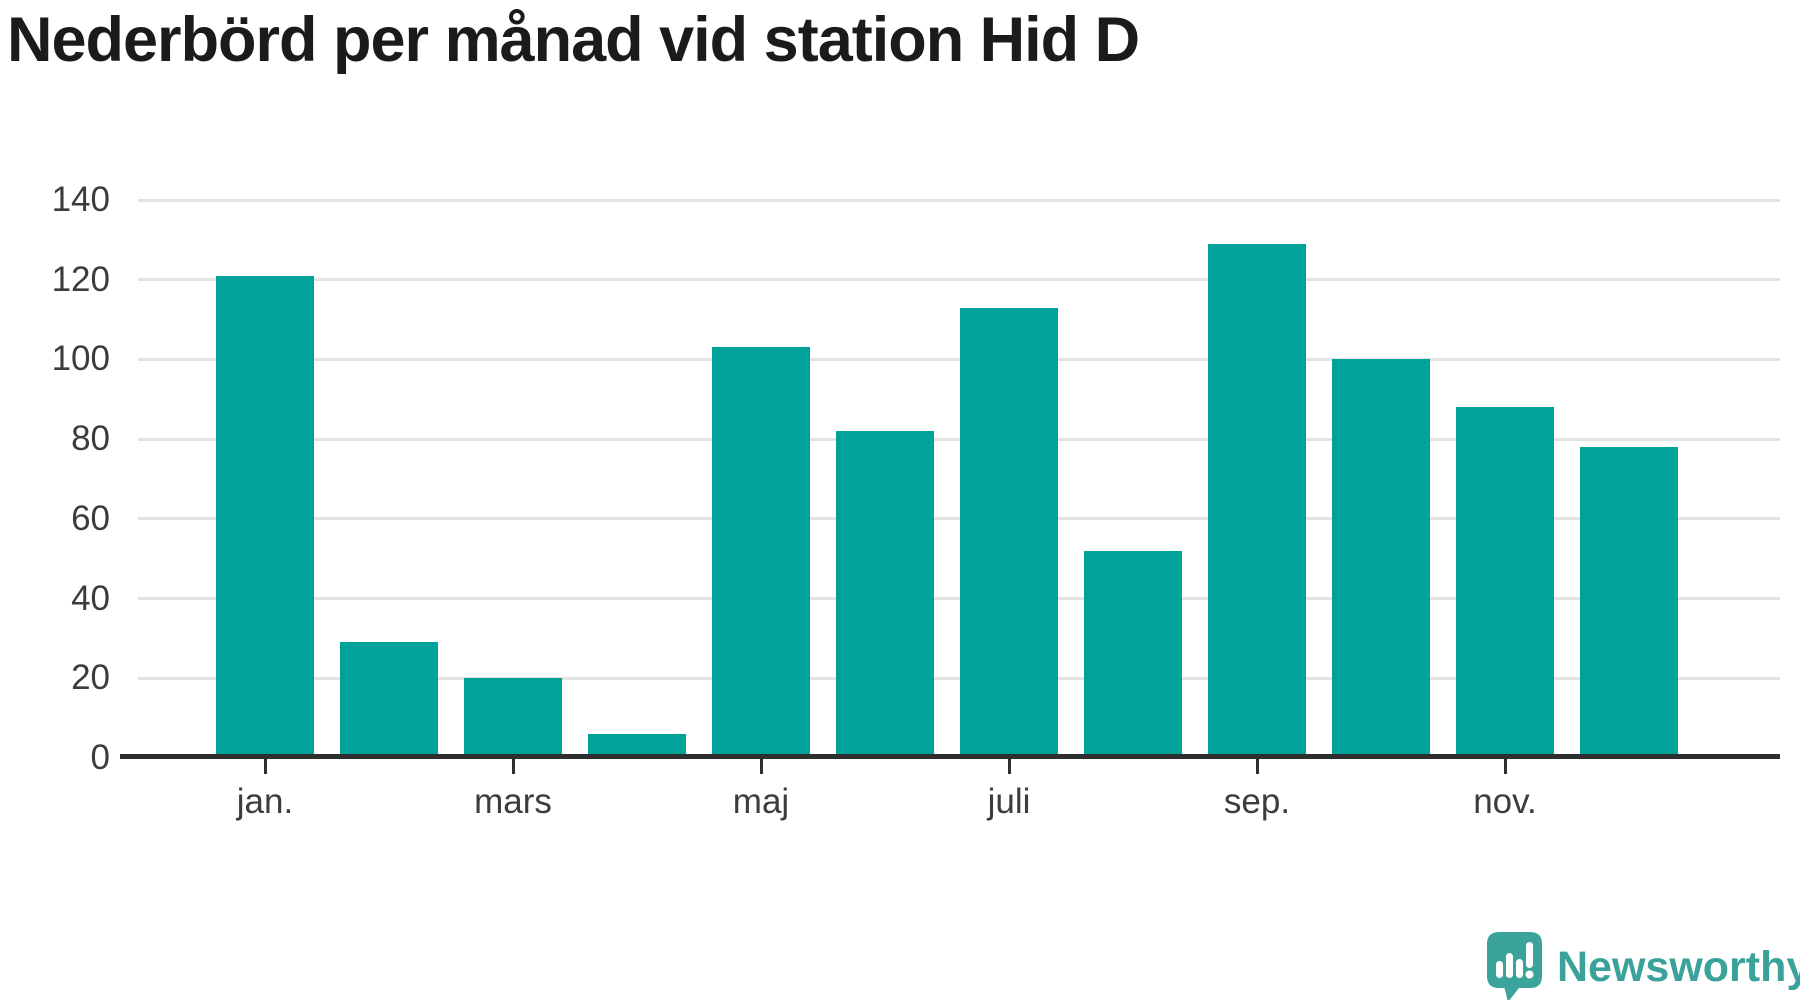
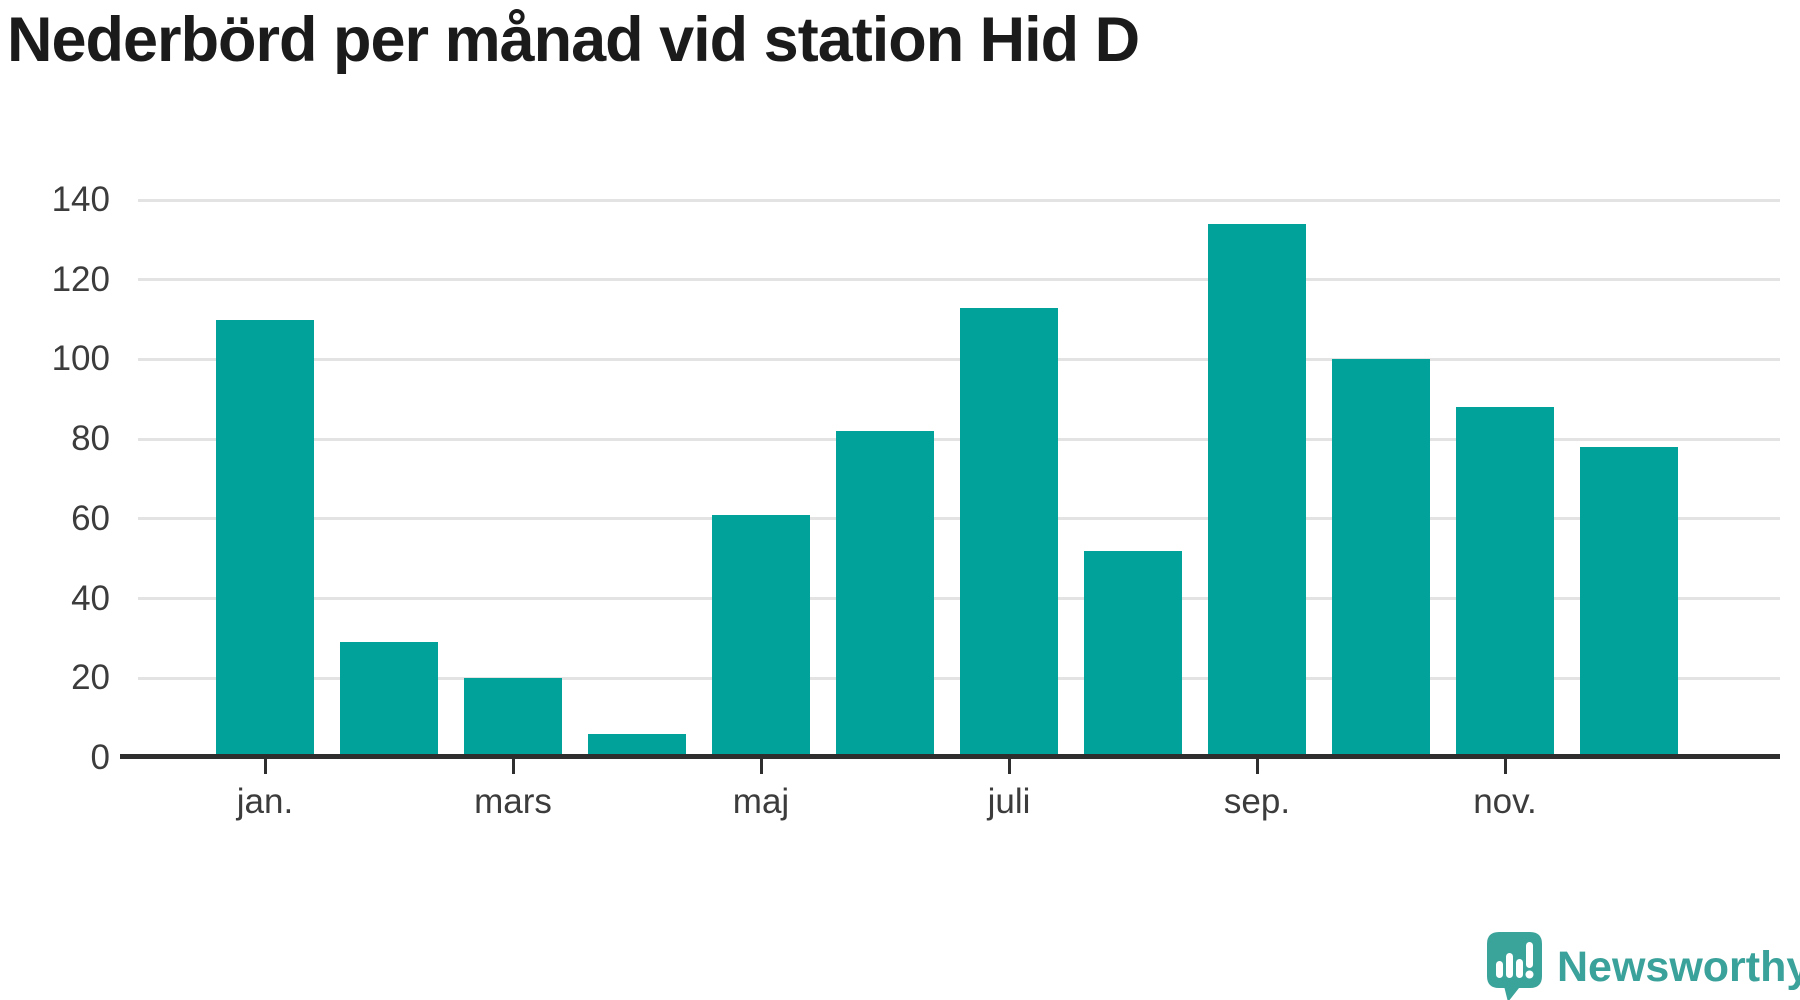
jan.: 121 -> 110
maj: 103 -> 61
sep.: 129 -> 134
